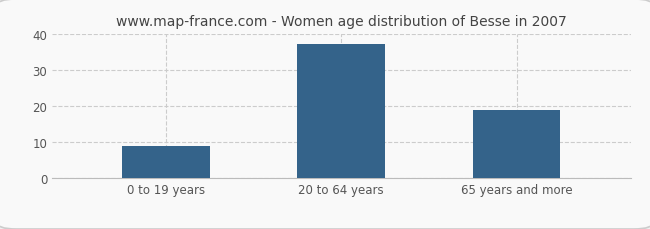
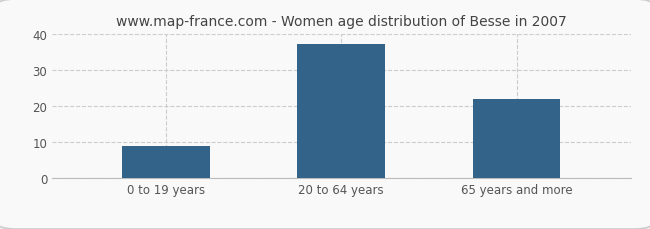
65 years and more: 19 -> 22
